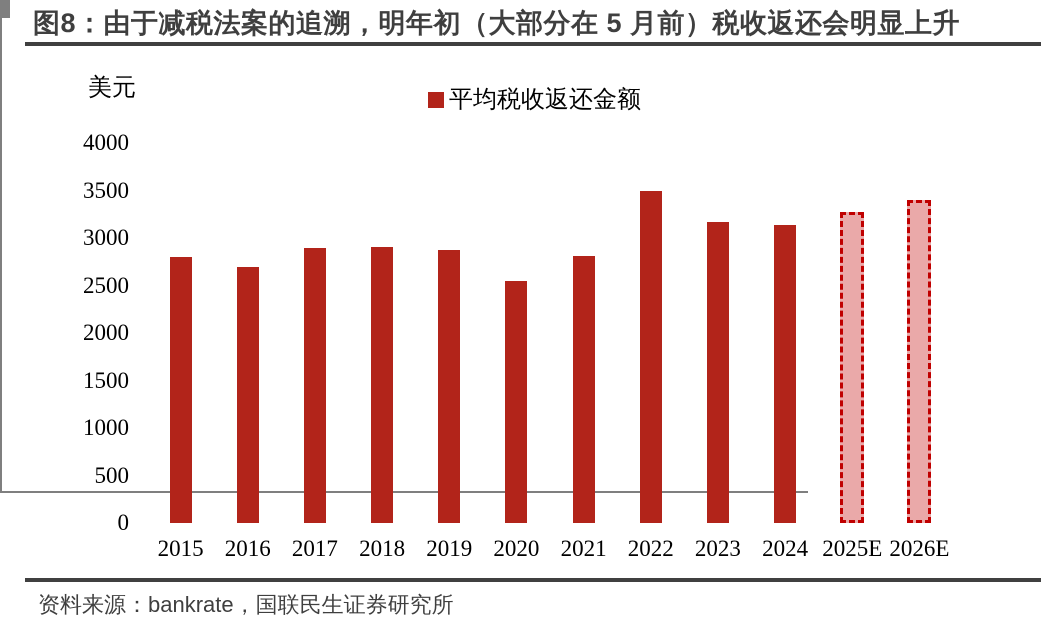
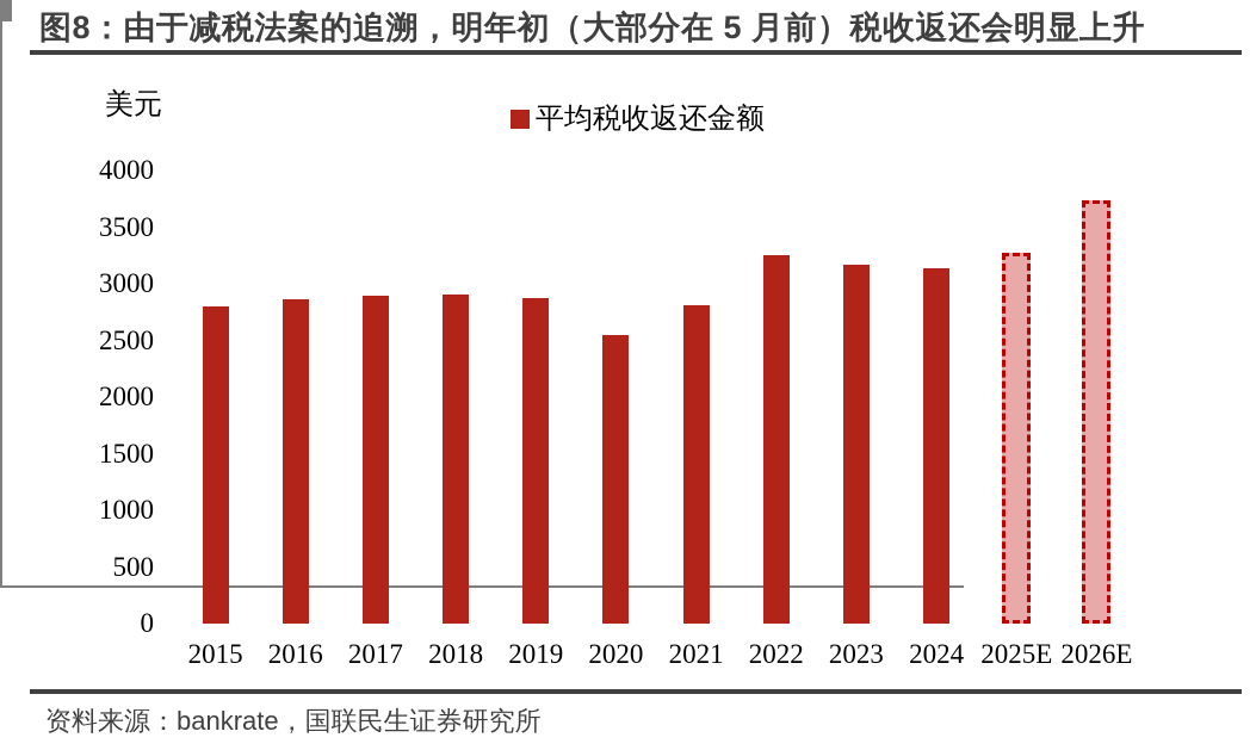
2016: 2700 -> 2900
2022: 3500 -> 3200
2026E: 3400 -> 3700
